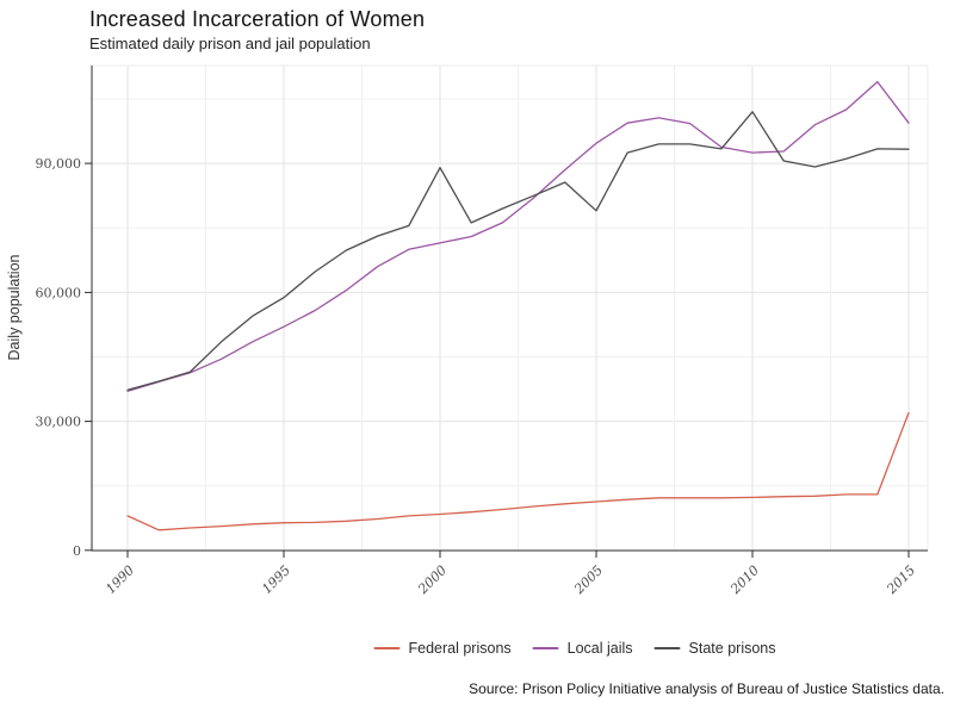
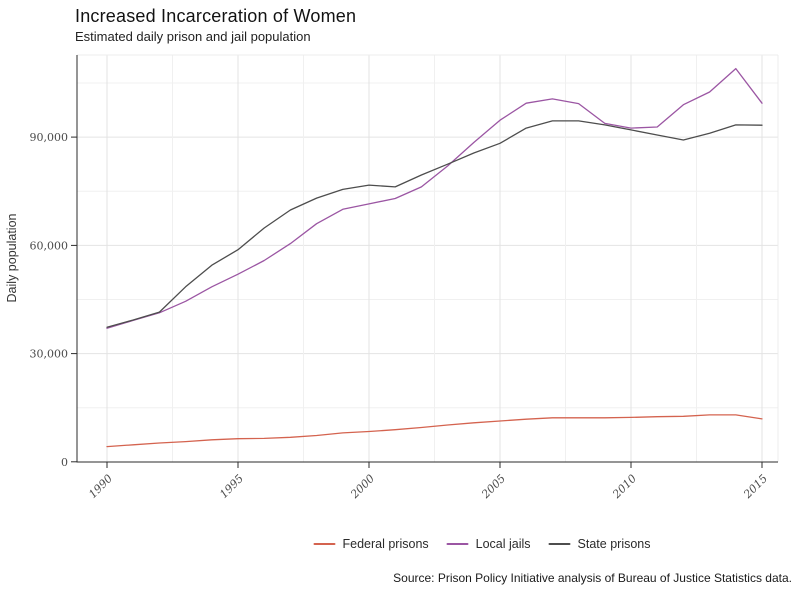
Federal prisons/1990: 8000 -> 4000
State prisons/2000: 89000 -> 77000
State prisons/2005: 79000 -> 88000
State prisons/2010: 102000 -> 92000
Federal prisons/2015: 32000 -> 12000
